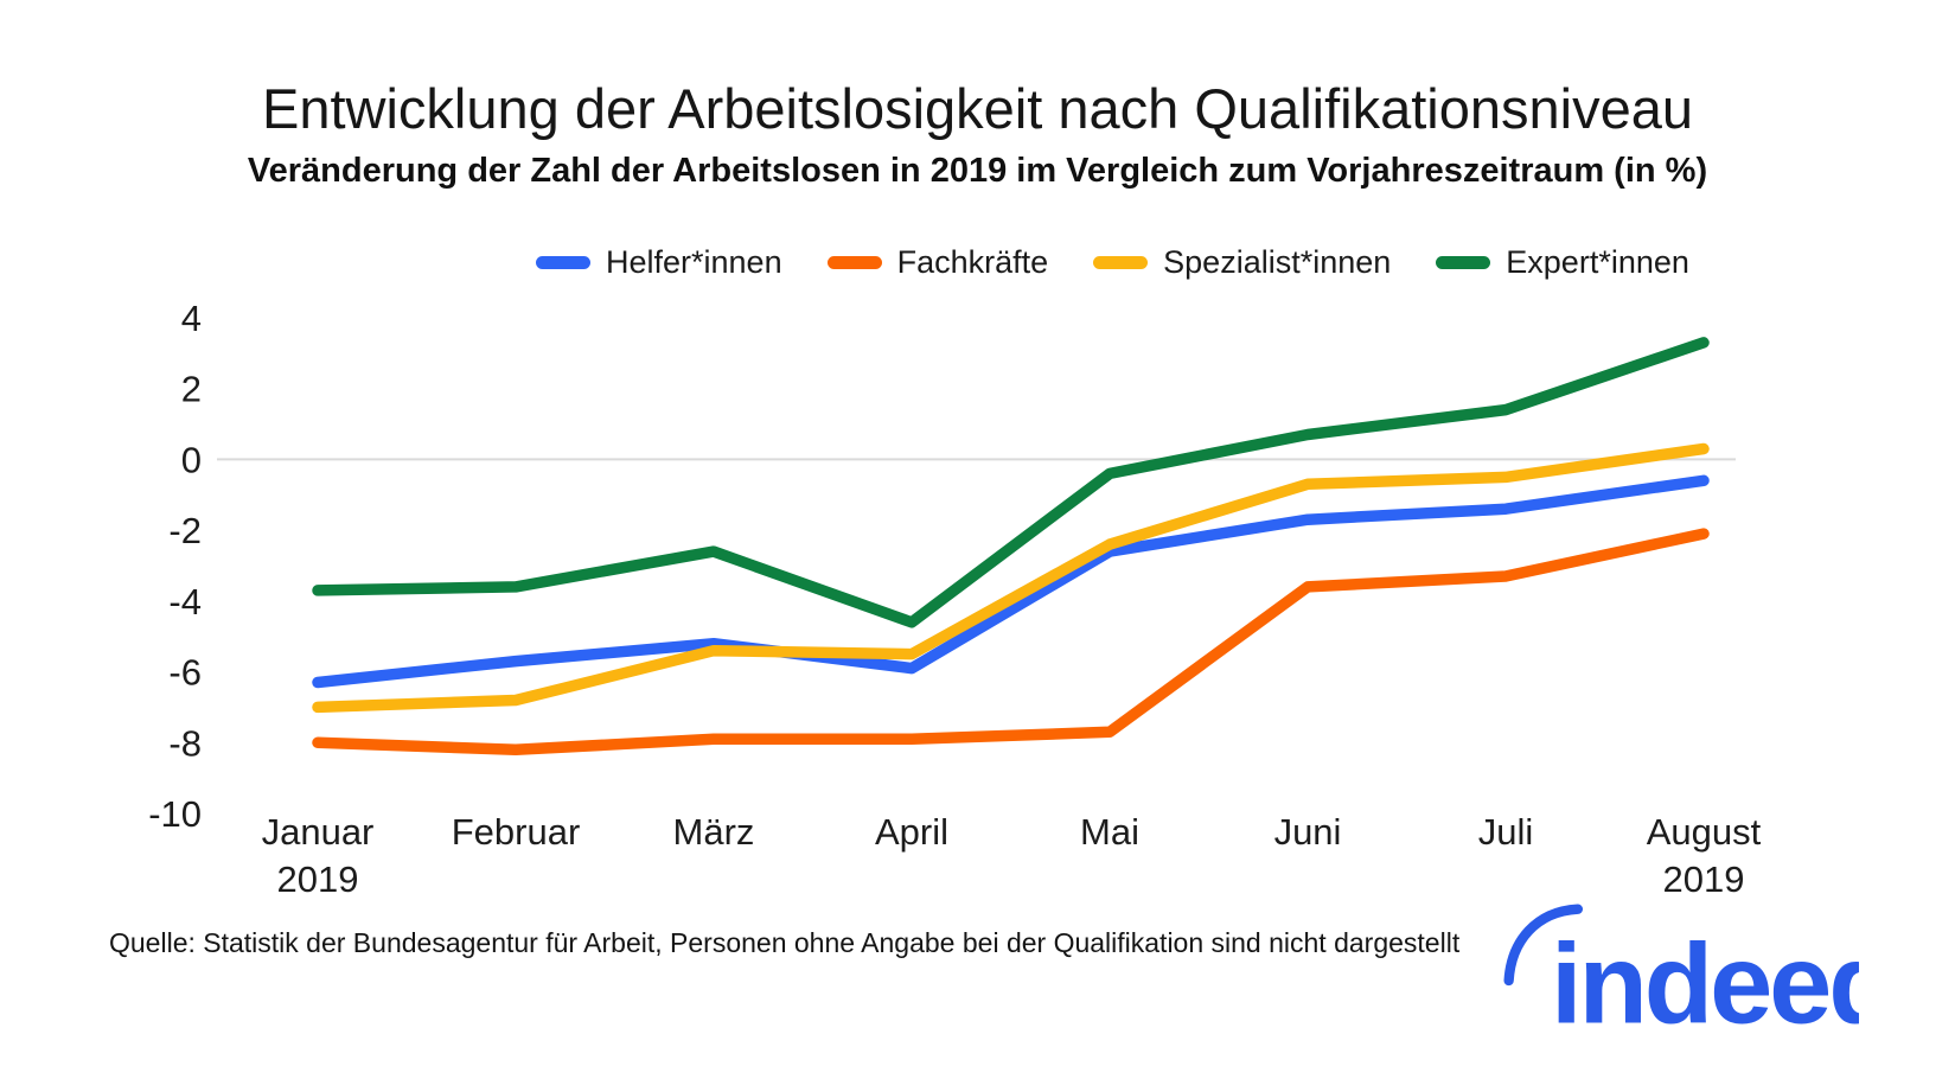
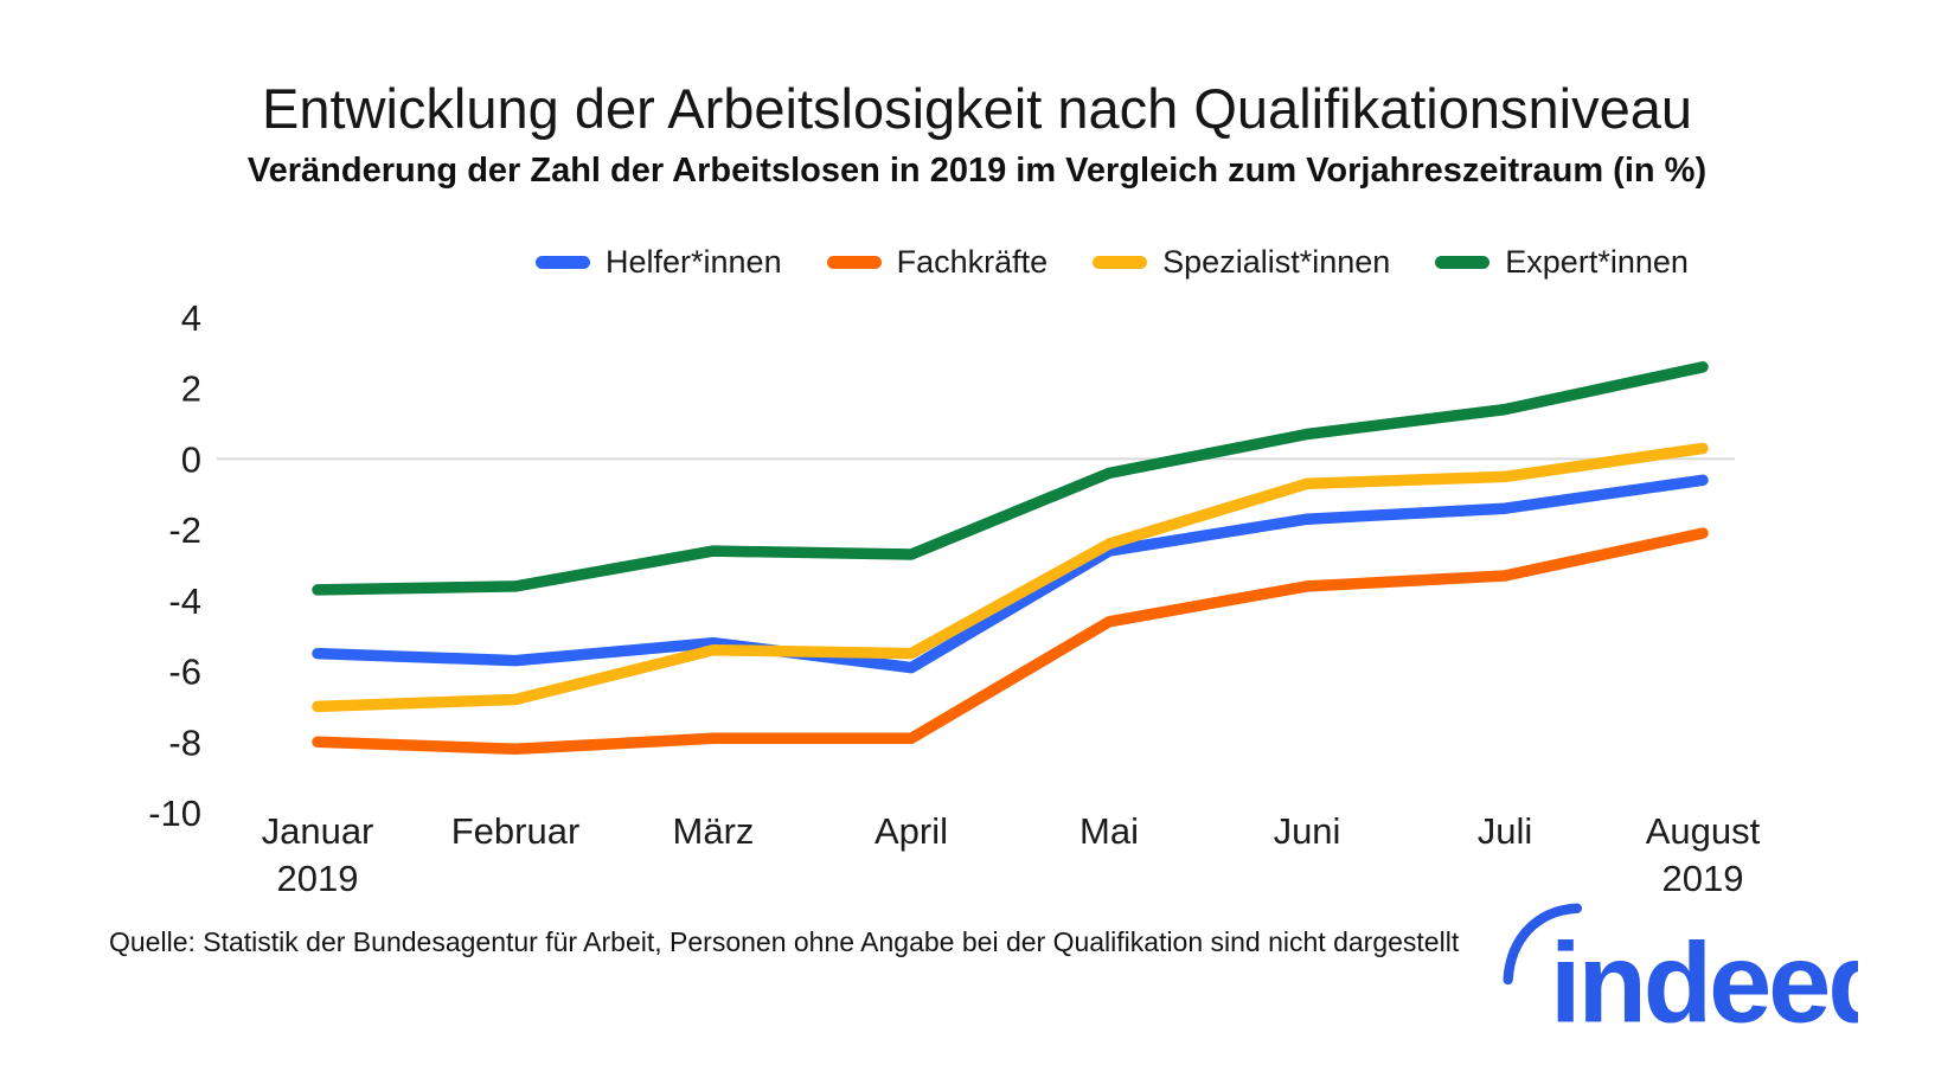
Helfer*innen/Januar 2019: -6.3 -> -5.5
Expert*innen/April: -4.6 -> -2.7
Fachkräfte/Mai: -7.7 -> -4.6
Expert*innen/August 2019: 3.3 -> 2.6
